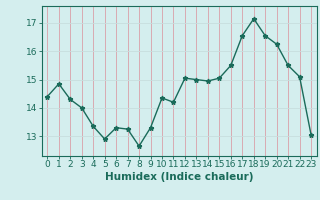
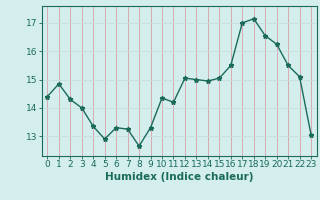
17: 16.55 -> 17.00
